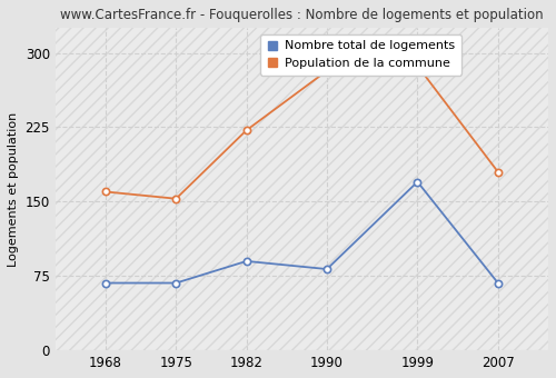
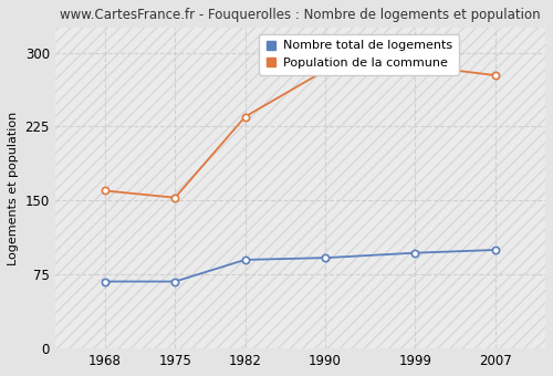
Population de la commune/1982: 222 -> 235
Nombre total de logements/1990: 82 -> 92
Nombre total de logements/1999: 170 -> 97
Nombre total de logements/2007: 68 -> 100
Population de la commune/2007: 180 -> 277
